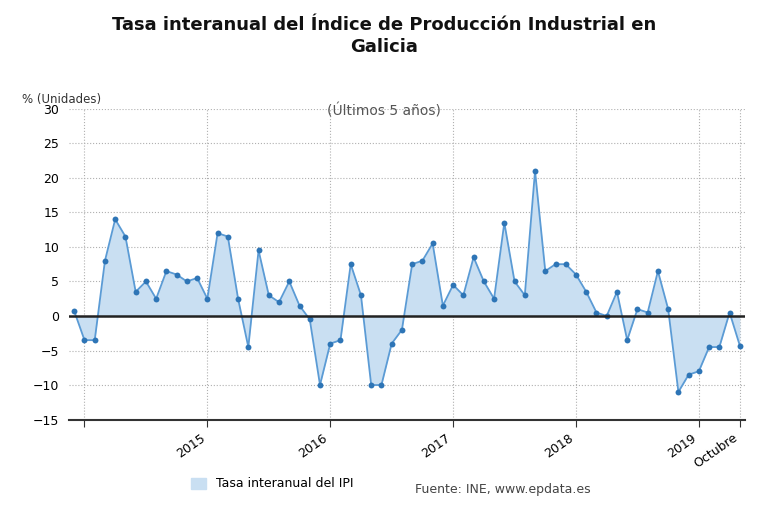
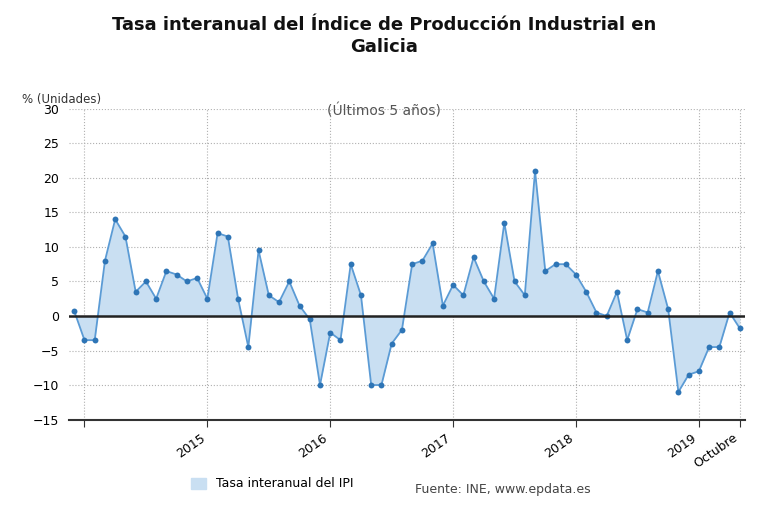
2016: -4.0 -> -2.4
Octubre: -4.3 -> -1.8
